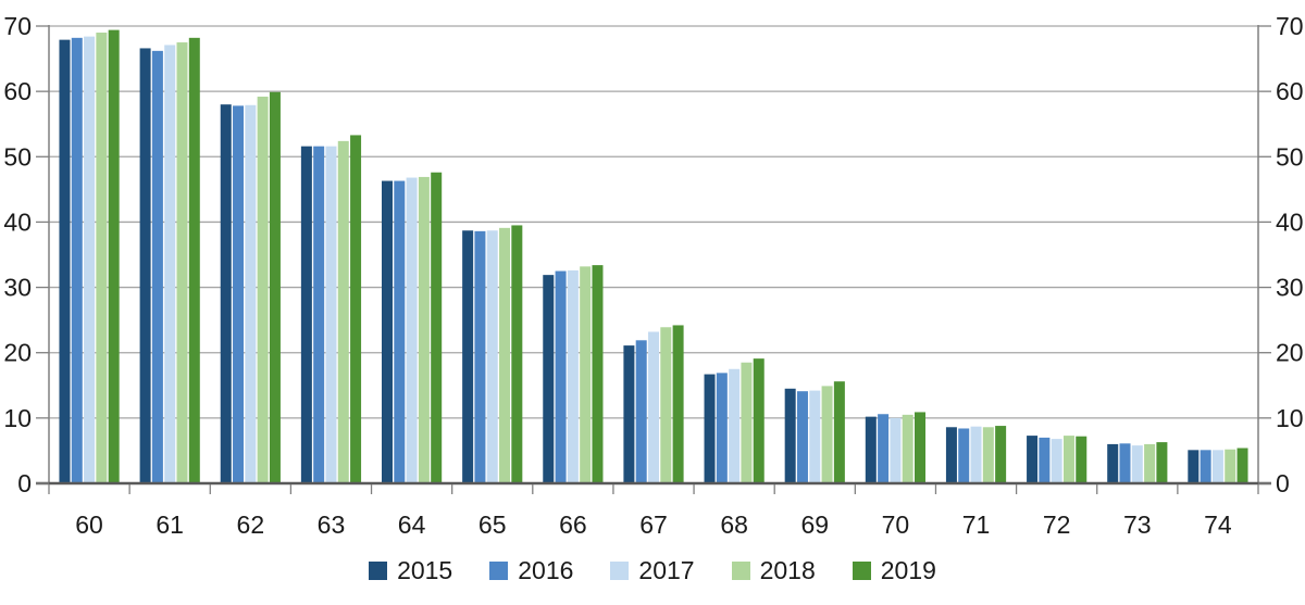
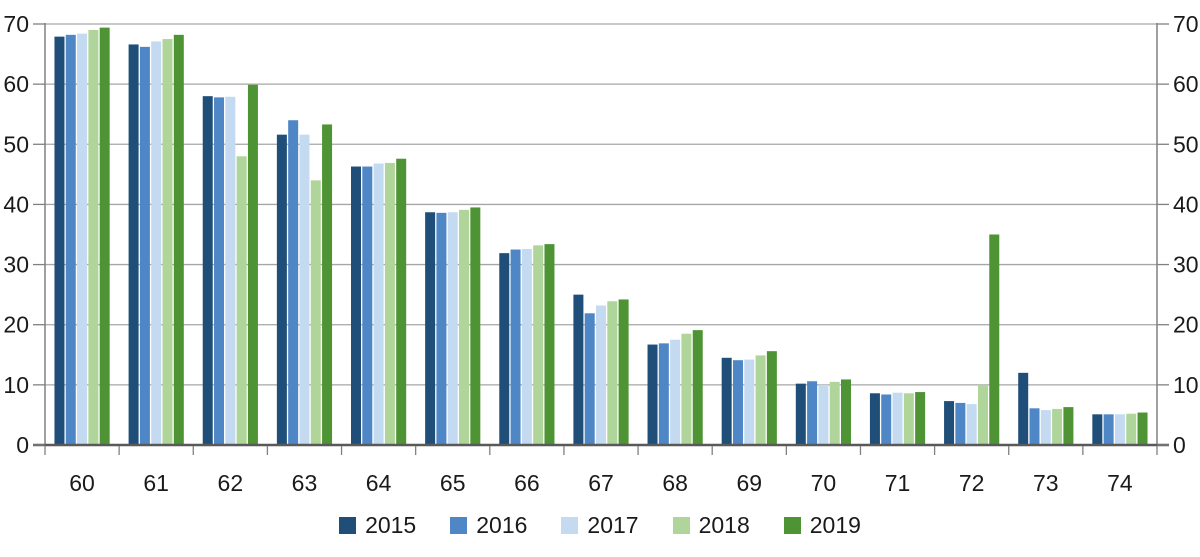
2018/62: 59 -> 48
2016/63: 52 -> 54
2018/63: 52 -> 44
2015/67: 21 -> 25
2018/72: 7 -> 10
2019/72: 7 -> 35
2015/73: 6 -> 12
